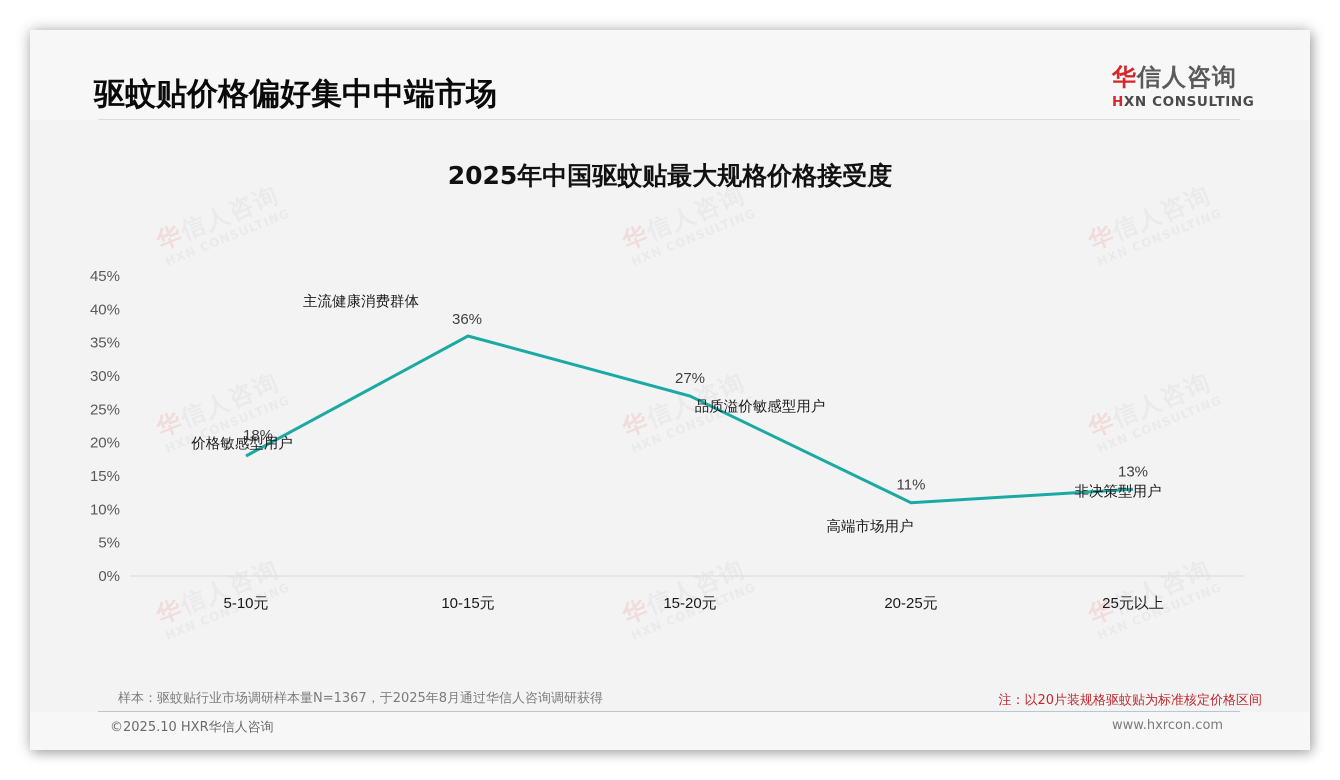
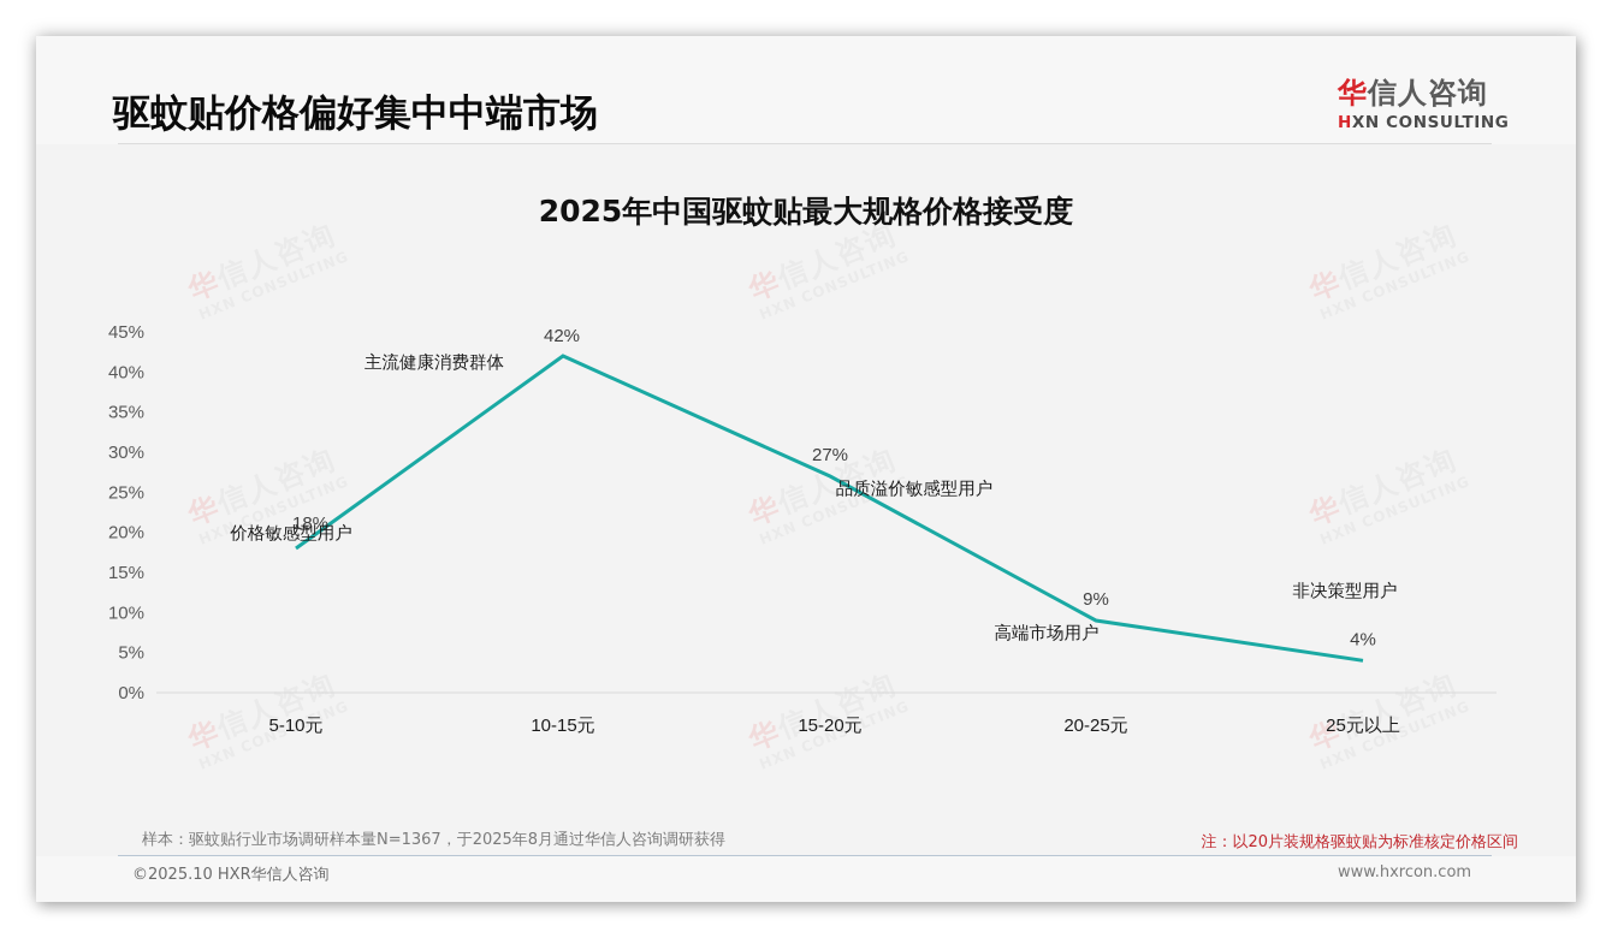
10-15元: 36% -> 42%
20-25元: 11% -> 9%
25元以上: 13% -> 4%
